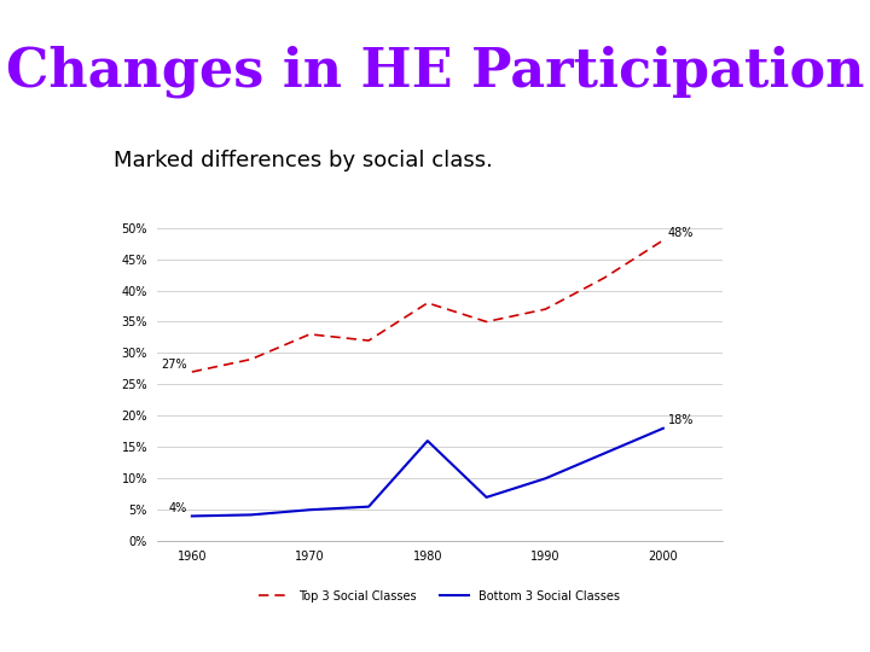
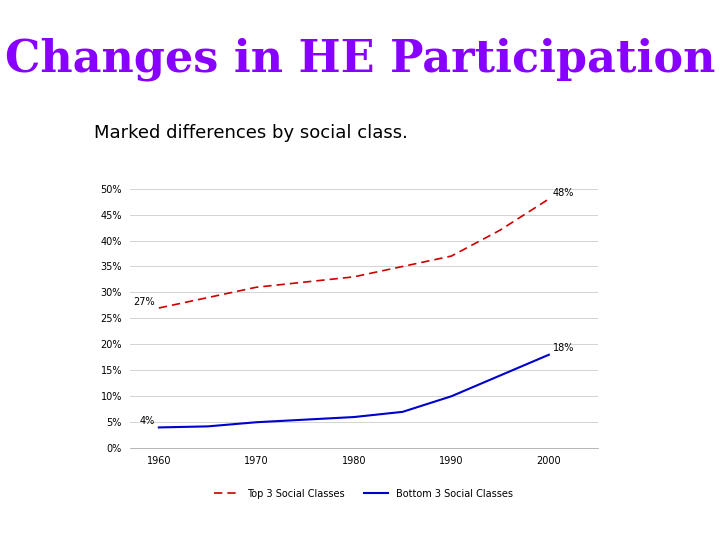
Top 3 Social Classes/1970: 33% -> 31%
Top 3 Social Classes/1980: 38% -> 33%
Bottom 3 Social Classes/1980: 16.0% -> 6.0%
